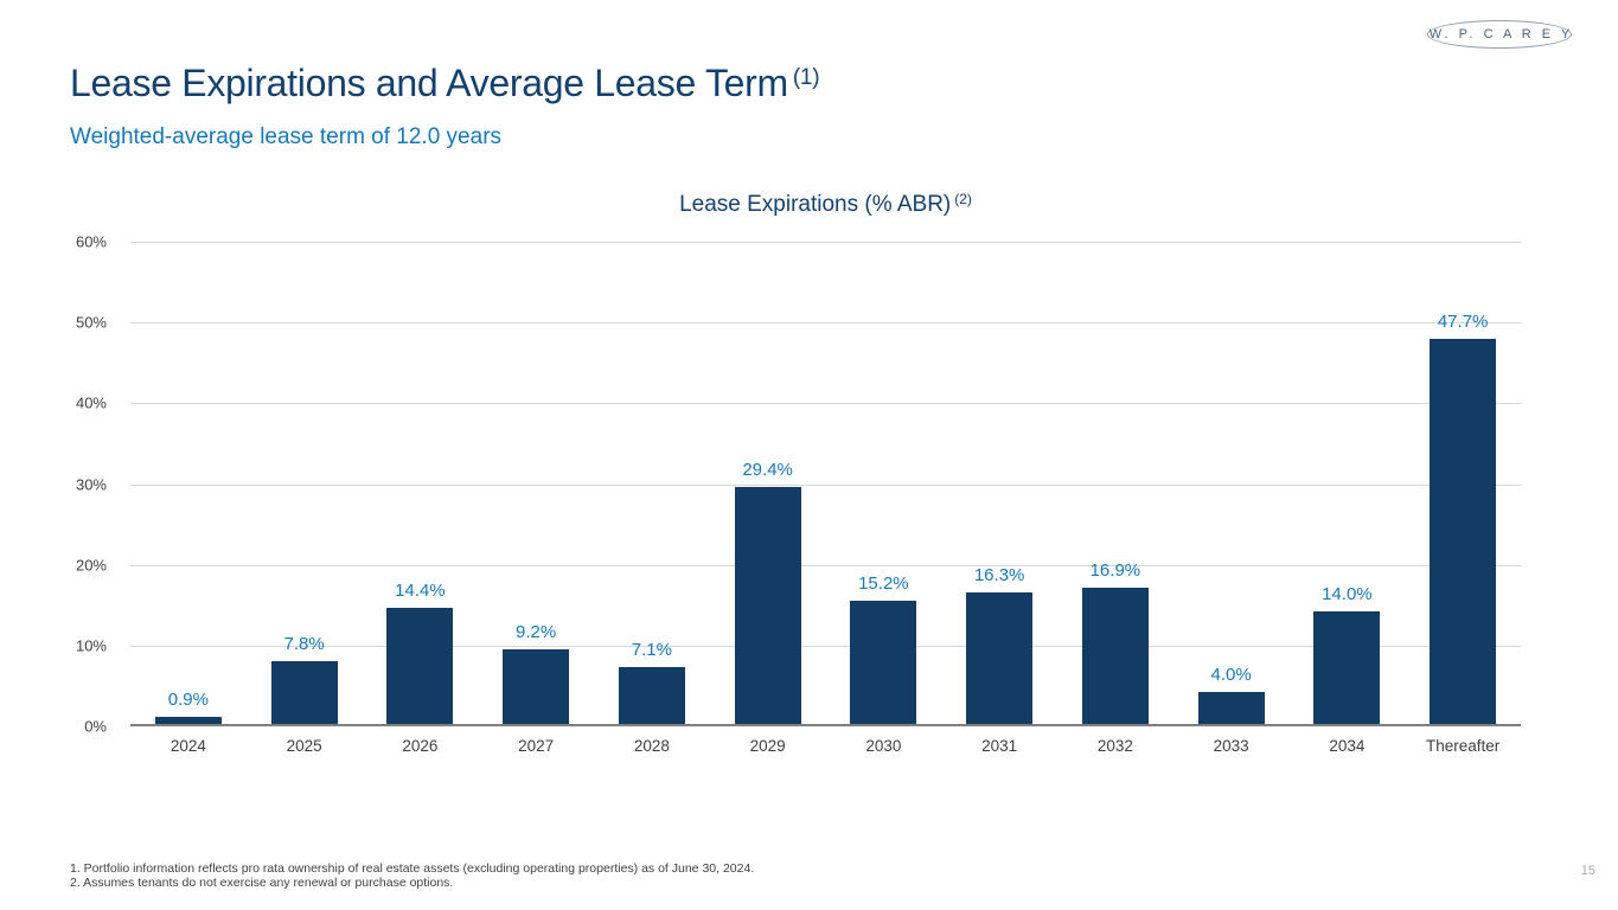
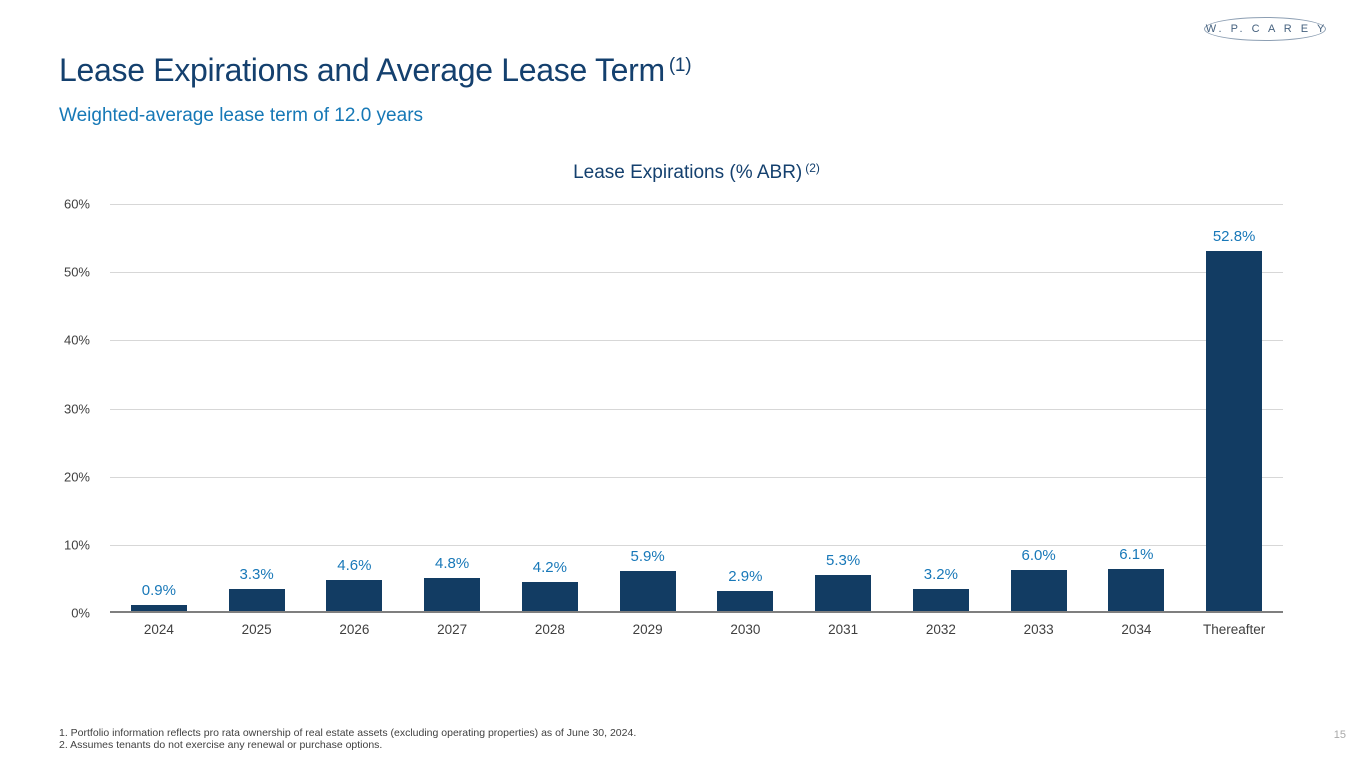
2025: 7.8% -> 3.3%
2026: 14.4% -> 4.6%
2027: 9.2% -> 4.8%
2028: 7.1% -> 4.2%
2029: 29.4% -> 5.9%
2030: 15.2% -> 2.9%
2031: 16.3% -> 5.3%
2032: 16.9% -> 3.2%
2033: 4.0% -> 6.0%
2034: 14.0% -> 6.1%
Thereafter: 47.7% -> 52.8%
